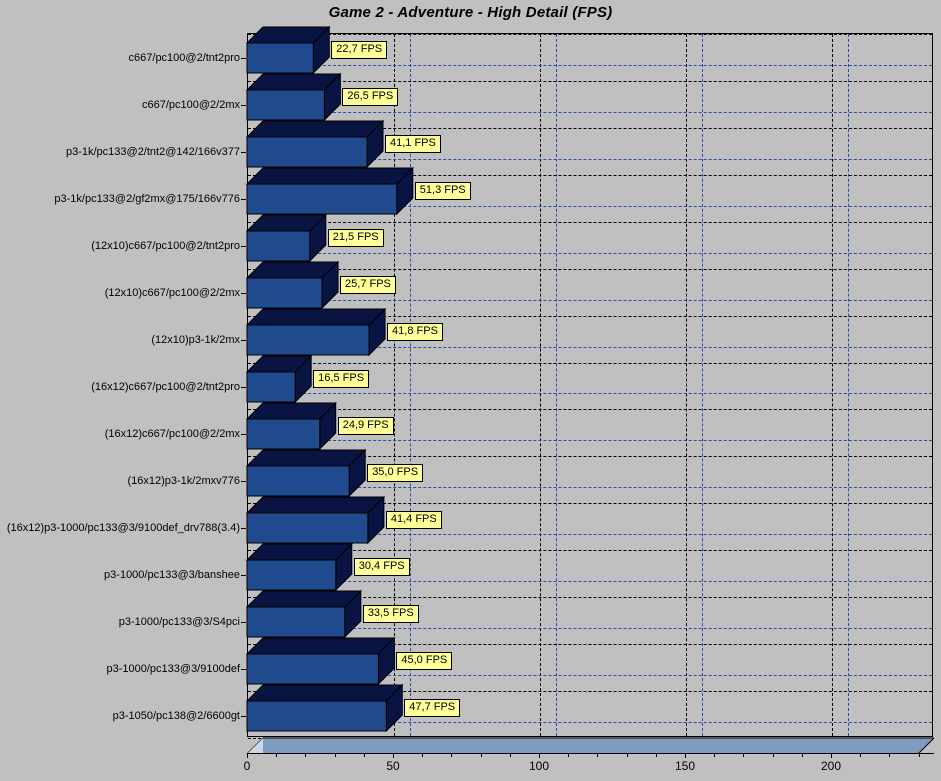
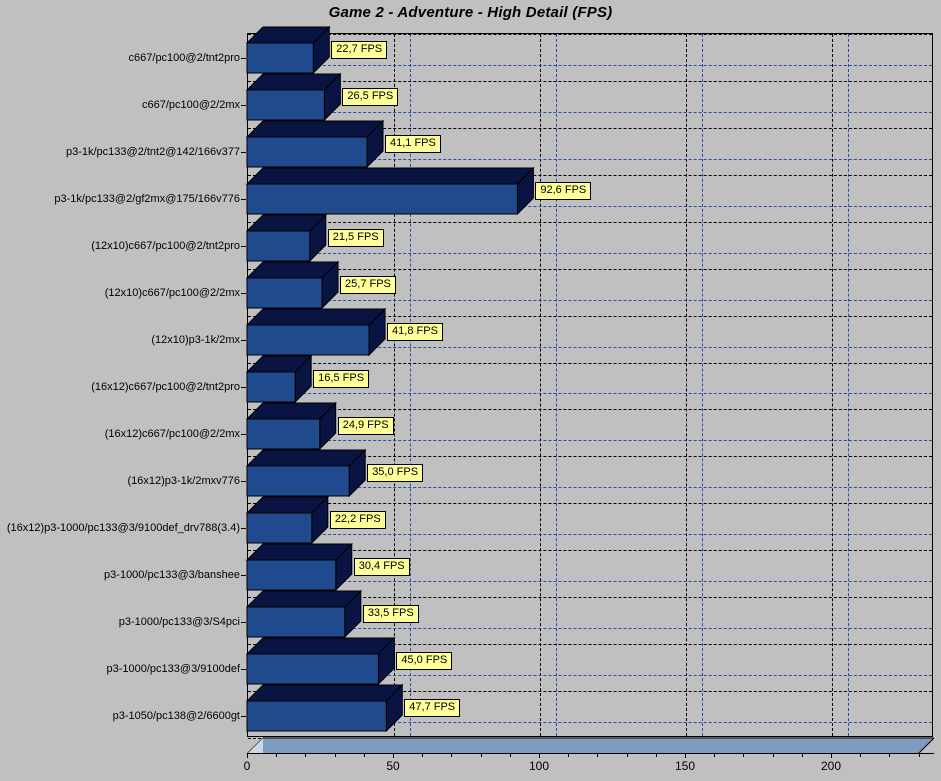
p3-1k/pc133@2/gf2mx@175/166v776: 51,3 -> 92,6
(16x12)p3-1000/pc133@3/9100def_drv788(3.4): 41,4 -> 22,2
